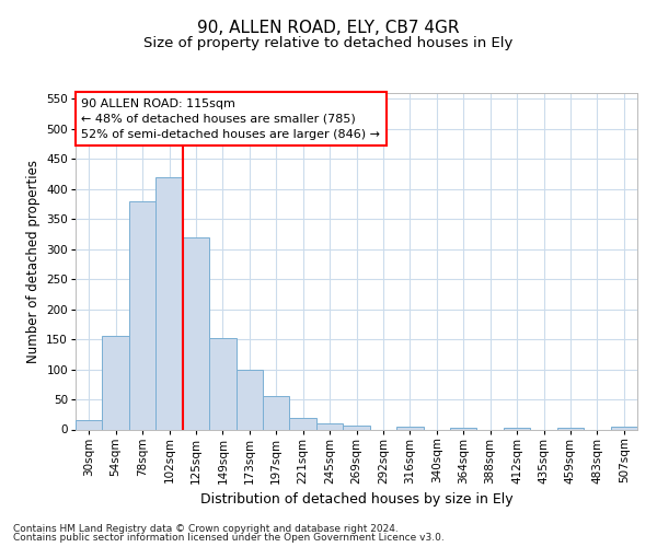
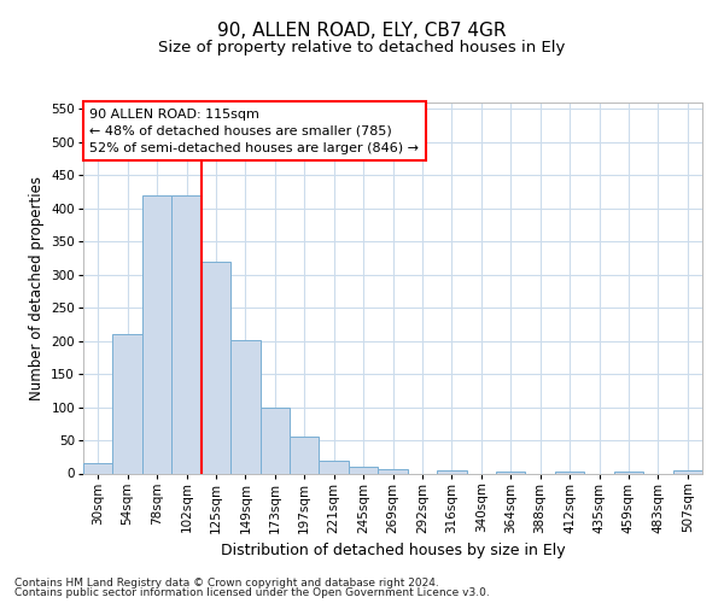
54sqm: 155 -> 210
78sqm: 380 -> 420
149sqm: 152 -> 202
